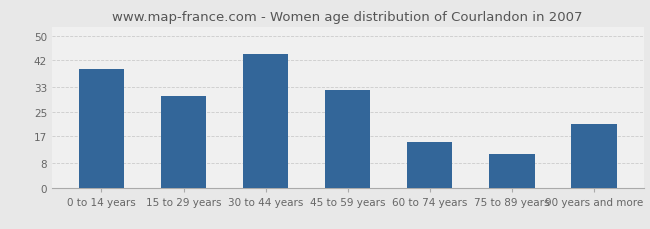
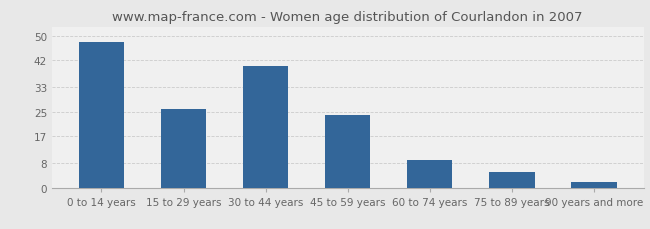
0 to 14 years: 39 -> 48
15 to 29 years: 30 -> 26
30 to 44 years: 44 -> 40
45 to 59 years: 32 -> 24
60 to 74 years: 15 -> 9
75 to 89 years: 11 -> 5
90 years and more: 21 -> 2
